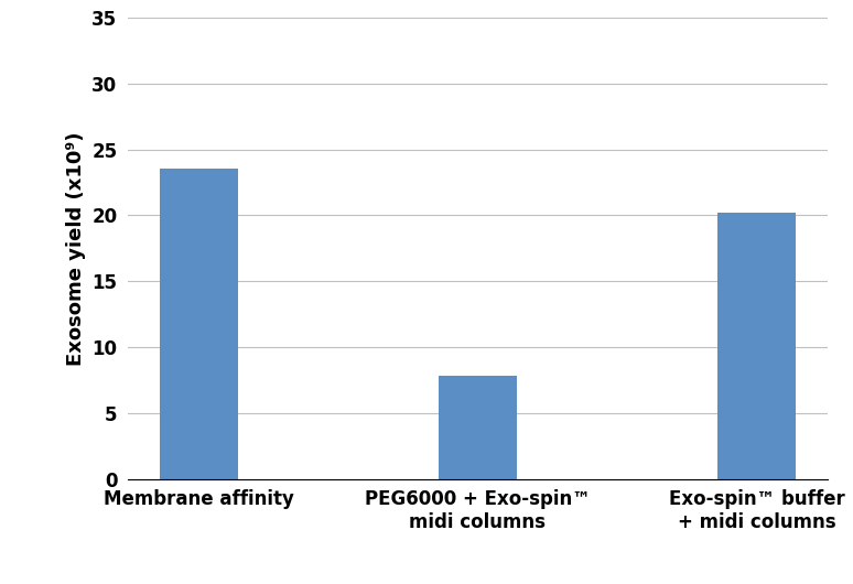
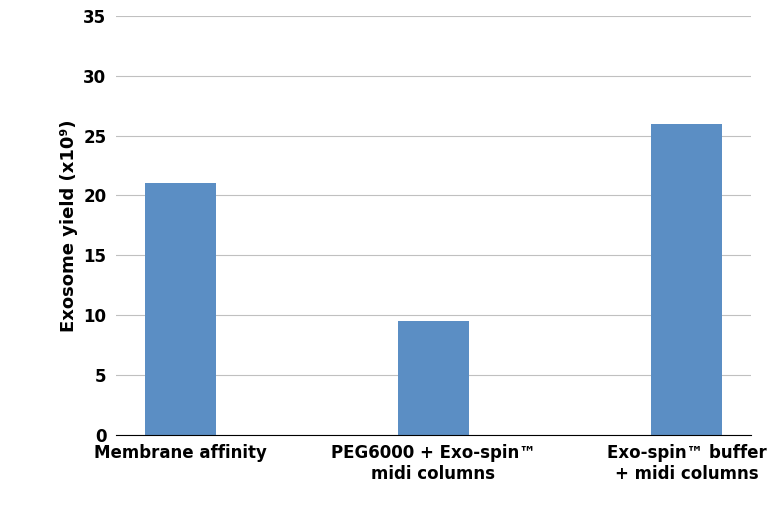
Membrane affinity: 23.5 -> 21.0
PEG6000 + Exo-spin™ midi columns: 7.8 -> 9.5
Exo-spin™ buffer + midi columns: 20.2 -> 26.0
